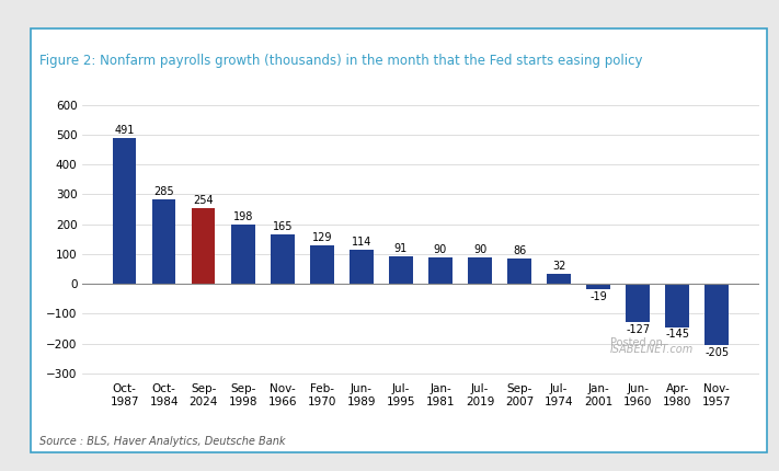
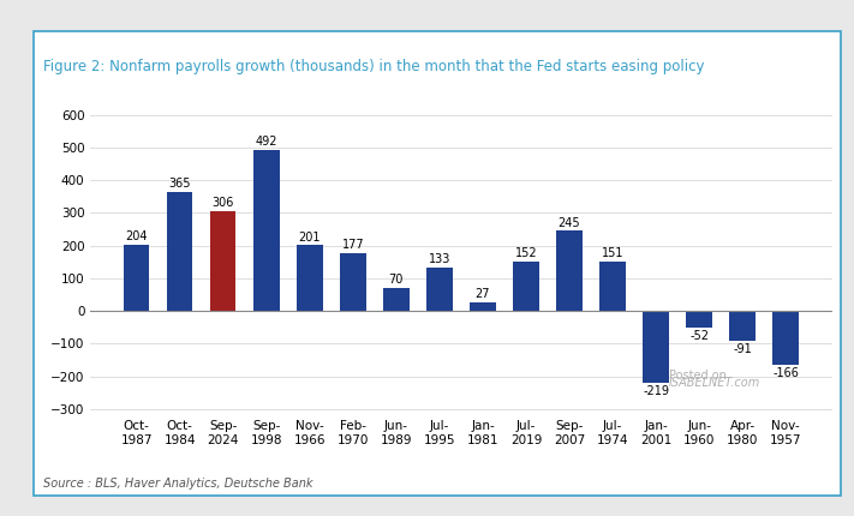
Oct- 1987: 491 -> 204
Oct- 1984: 285 -> 365
Sep- 2024: 254 -> 306
Sep- 1998: 198 -> 492
Nov- 1966: 165 -> 201
Feb- 1970: 129 -> 177
Jun- 1989: 114 -> 70
Jul- 1995: 91 -> 133
Jan- 1981: 90 -> 27
Jul- 2019: 90 -> 152
Sep- 2007: 86 -> 245
Jul- 1974: 32 -> 151
Jan- 2001: -19 -> -219
Jun- 1960: -127 -> -52
Apr- 1980: -145 -> -91
Nov- 1957: -205 -> -166
